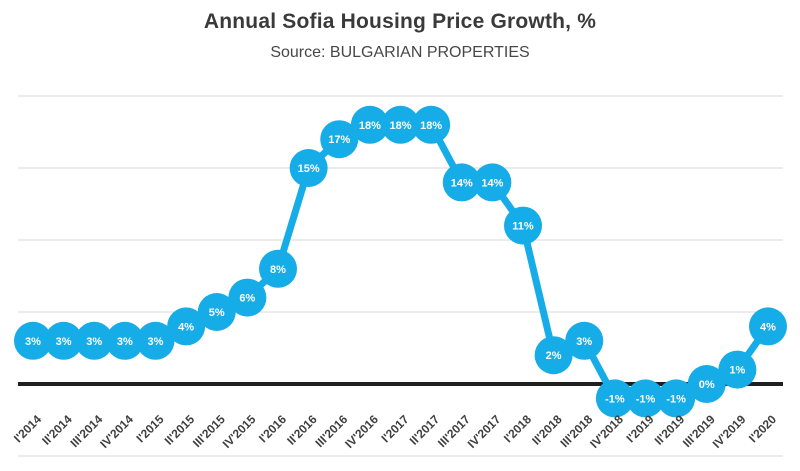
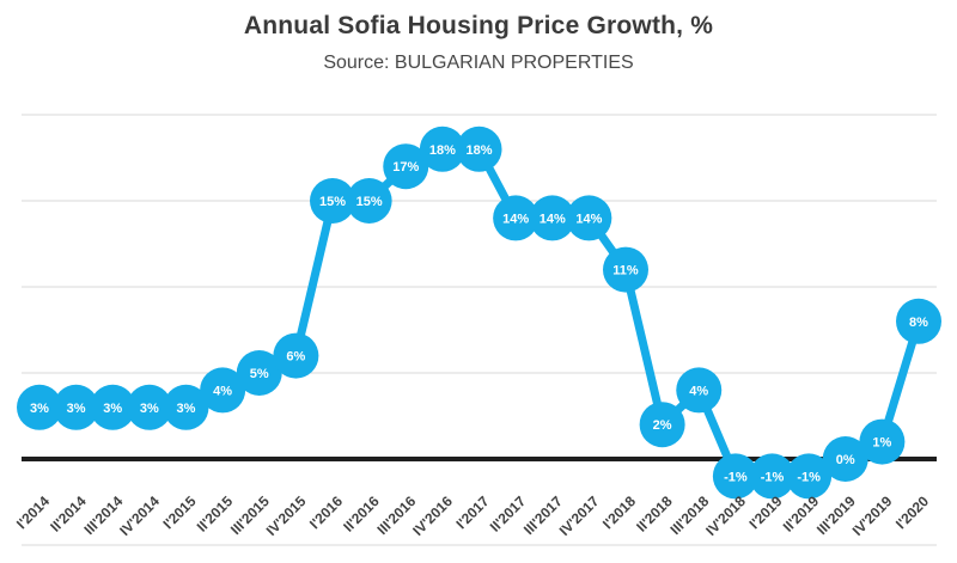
I'2016: 8% -> 15%
II'2017: 18% -> 14%
III'2018: 3% -> 4%
I'2020: 4% -> 8%
